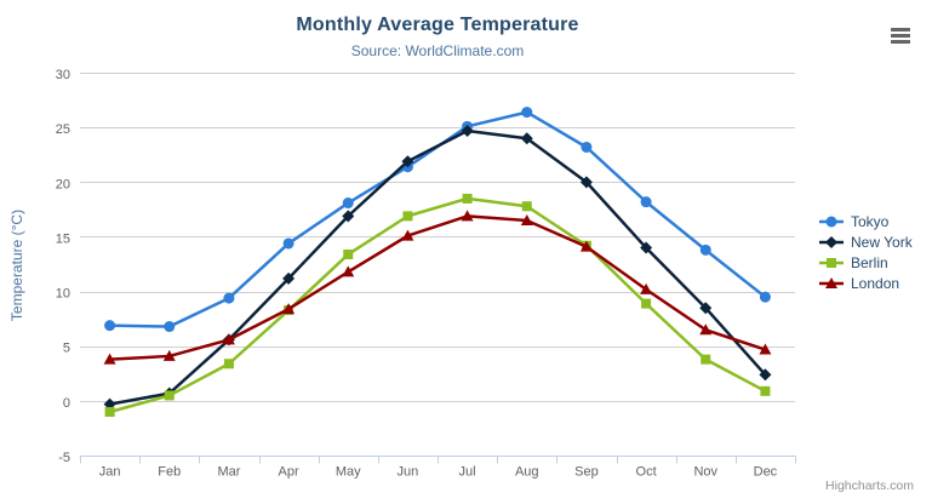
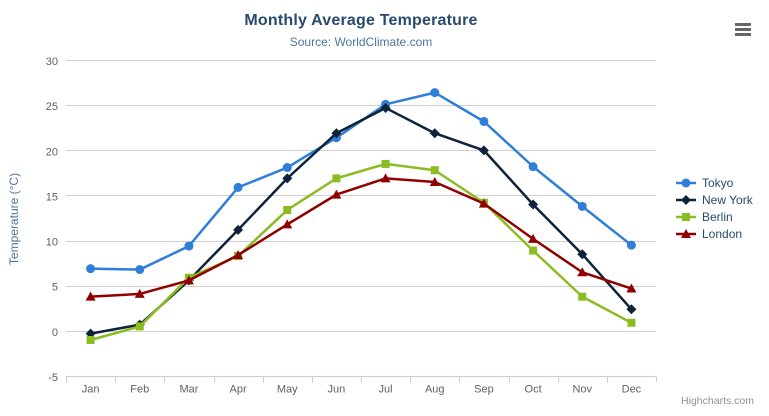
Berlin/Mar: 4 -> 6
Tokyo/Apr: 14 -> 16
New York/Aug: 24 -> 22
